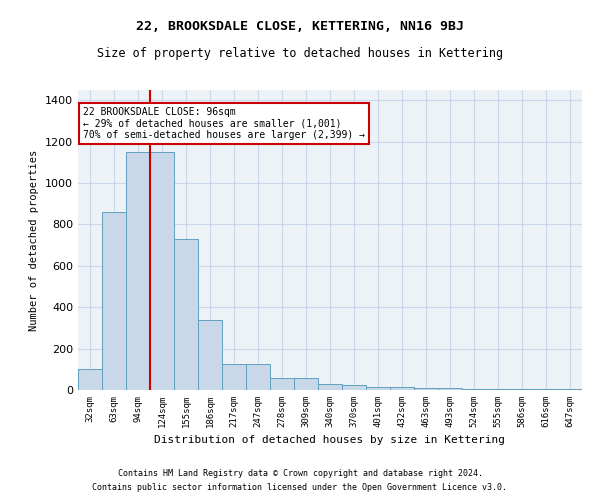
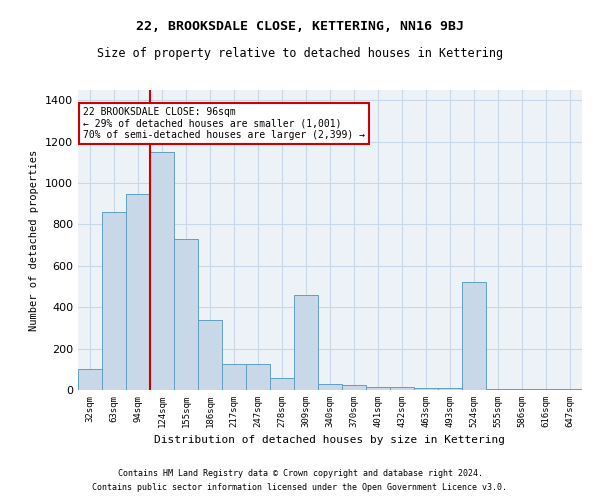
94sqm: 1150 -> 945
309sqm: 60 -> 460
524sqm: 5 -> 520
